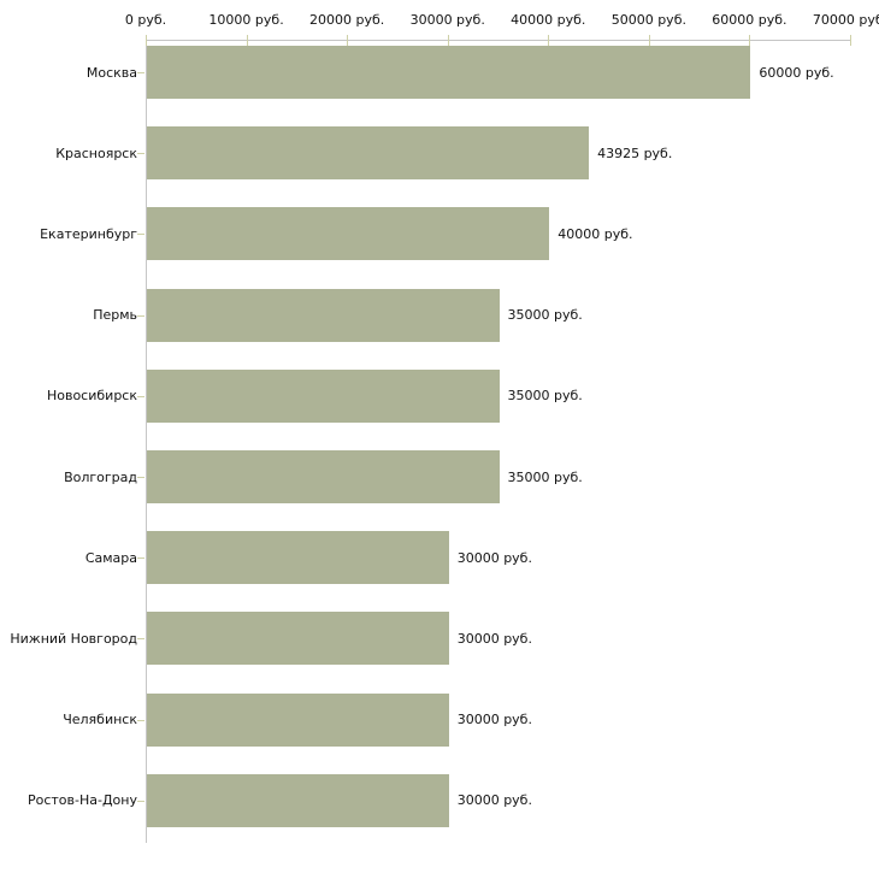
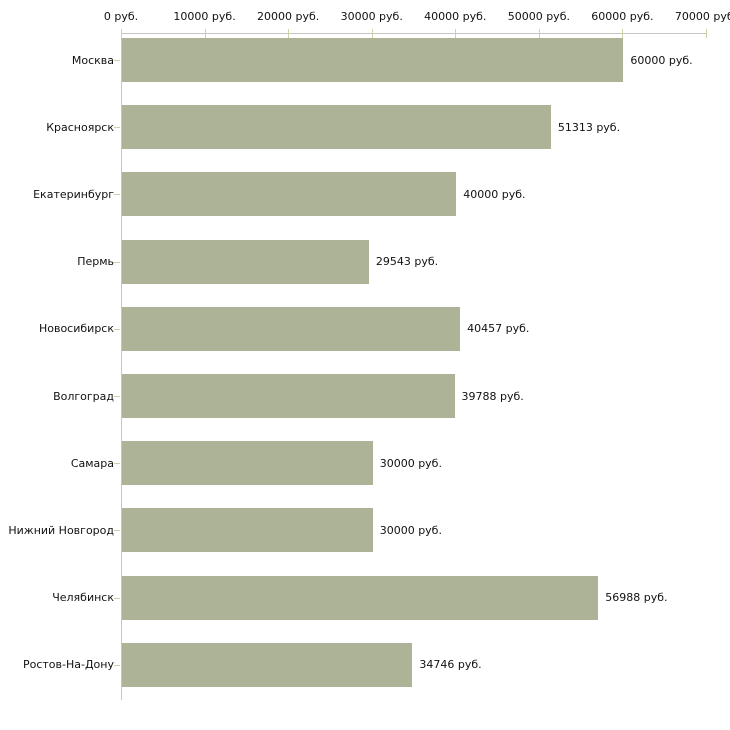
Красноярск: 43925 -> 51313
Пермь: 35000 -> 29543
Новосибирск: 35000 -> 40457
Волгоград: 35000 -> 39788
Челябинск: 30000 -> 56988
Ростов-На-Дону: 30000 -> 34746
